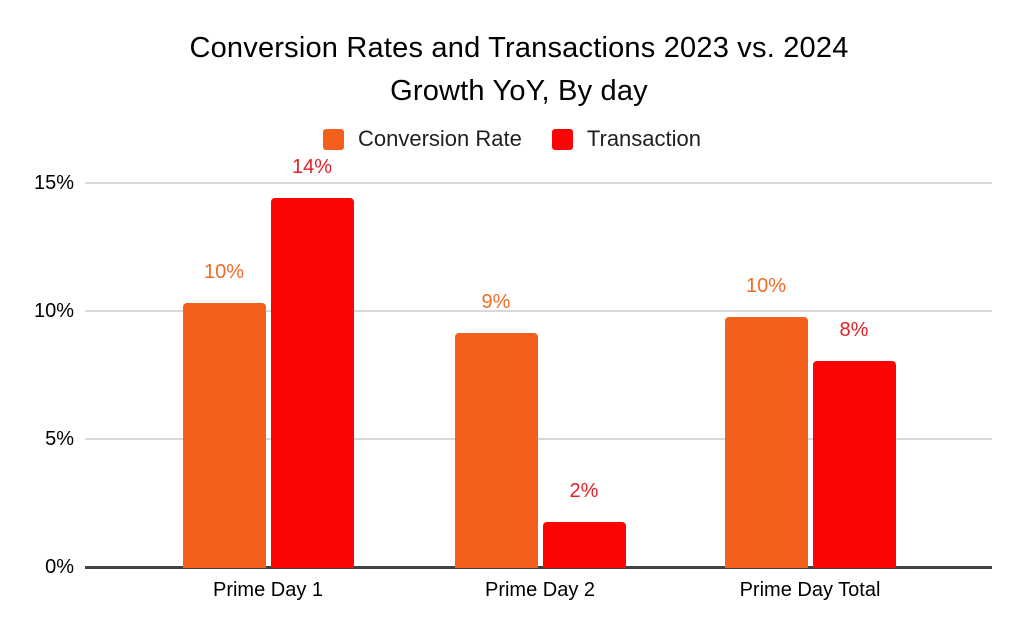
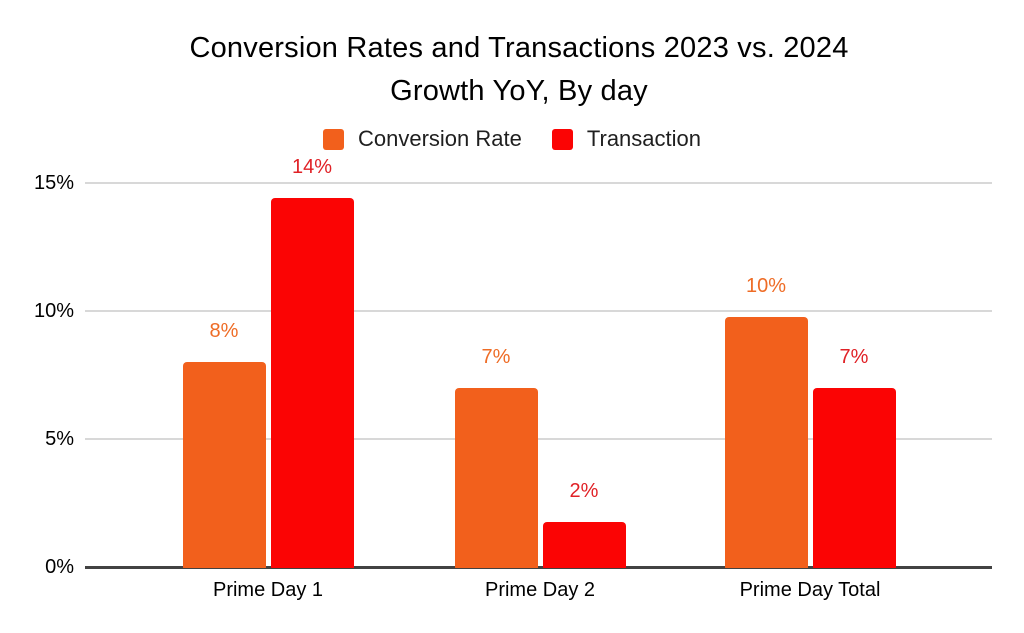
Conversion Rate/Prime Day 1: 10% -> 8%
Conversion Rate/Prime Day 2: 9% -> 7%
Transaction/Prime Day Total: 8% -> 7%
